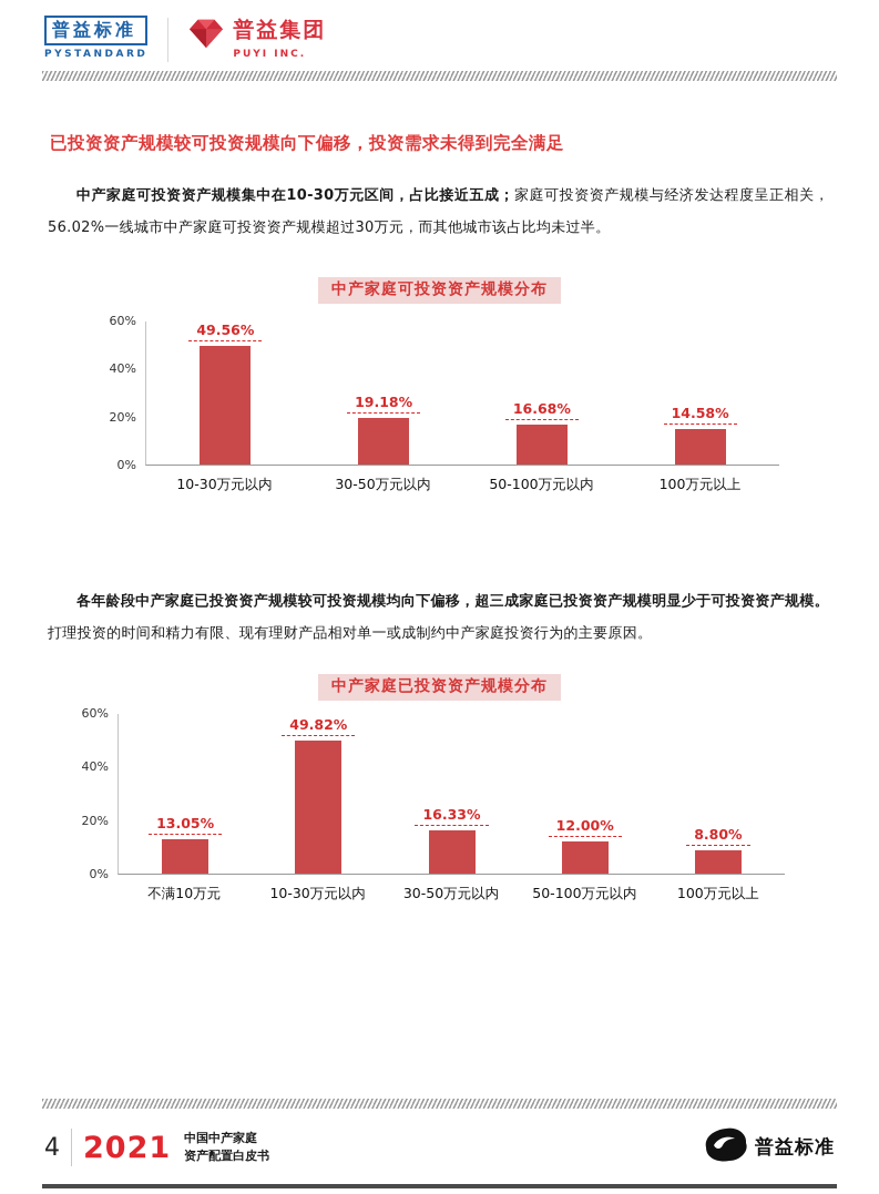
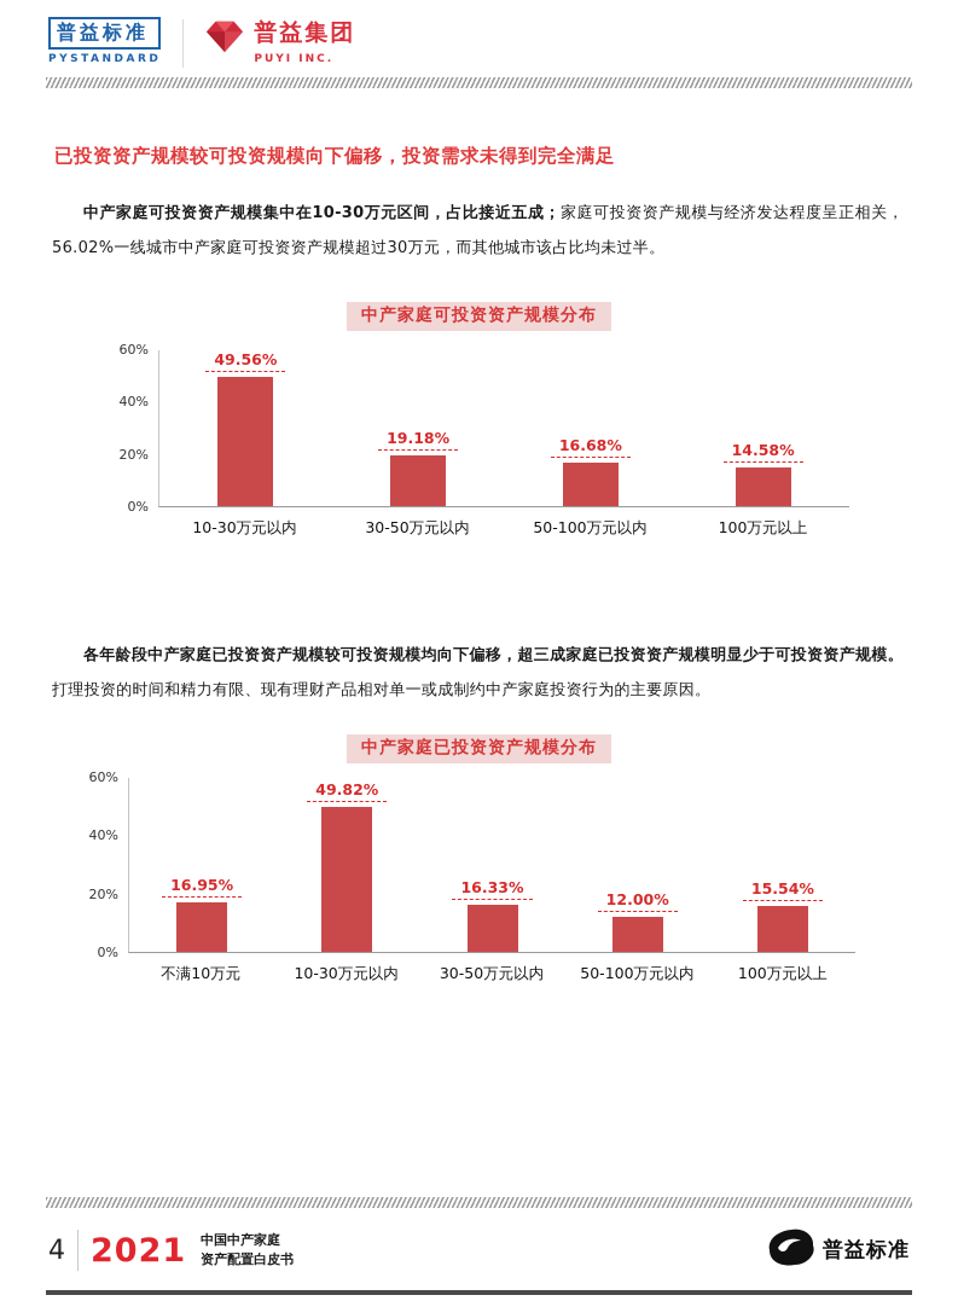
中产家庭已投资资产规模分布/不满10万元: 13.05% -> 16.95%
中产家庭已投资资产规模分布/100万元以上: 8.80% -> 15.54%
